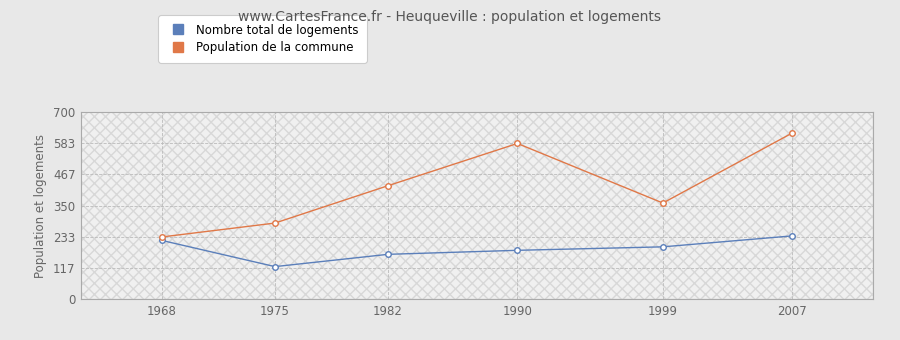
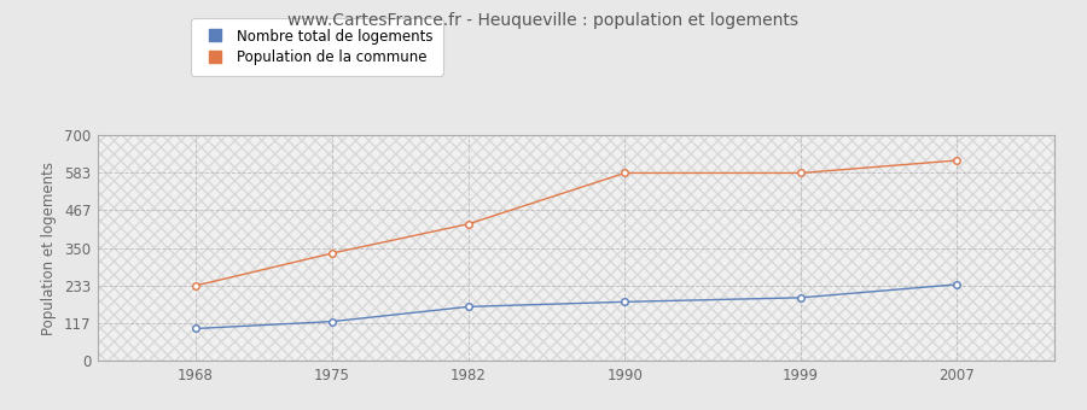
Nombre total de logements/1968: 220 -> 100
Population de la commune/1975: 285 -> 334
Population de la commune/1999: 360 -> 583
